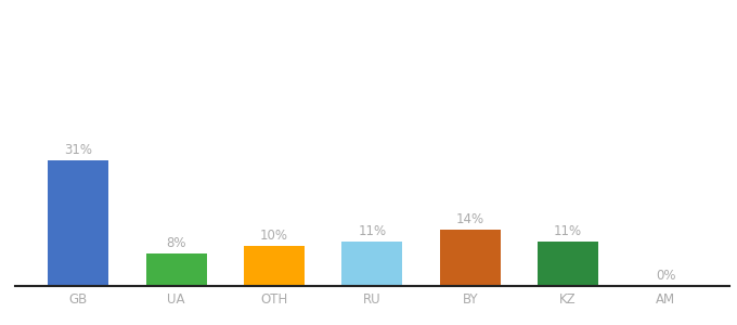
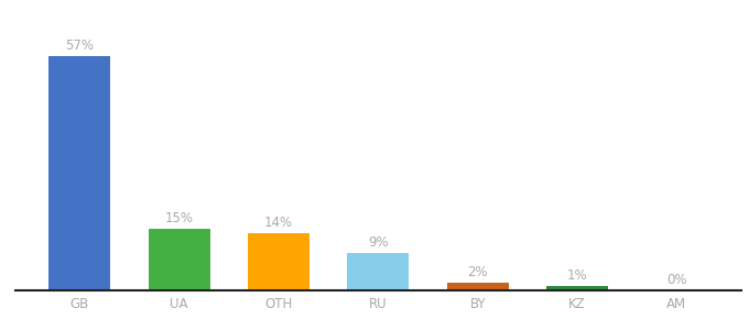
GB: 31% -> 57%
UA: 8% -> 15%
OTH: 10% -> 14%
RU: 11% -> 9%
BY: 14% -> 2%
KZ: 11% -> 1%
